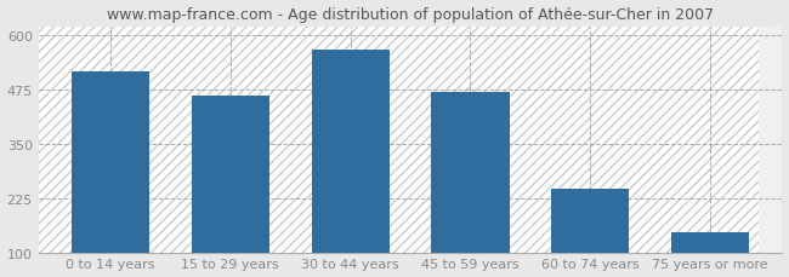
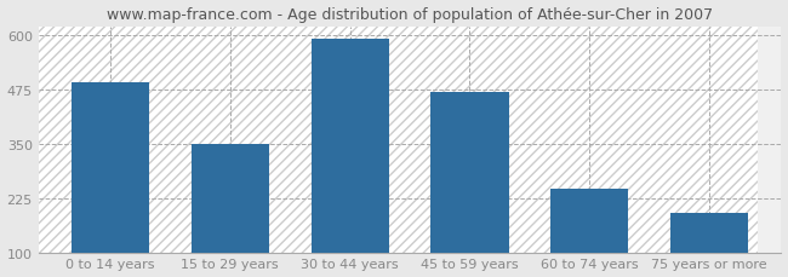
0 to 14 years: 515 -> 492
15 to 29 years: 460 -> 348
30 to 44 years: 565 -> 591
75 years or more: 145 -> 191
